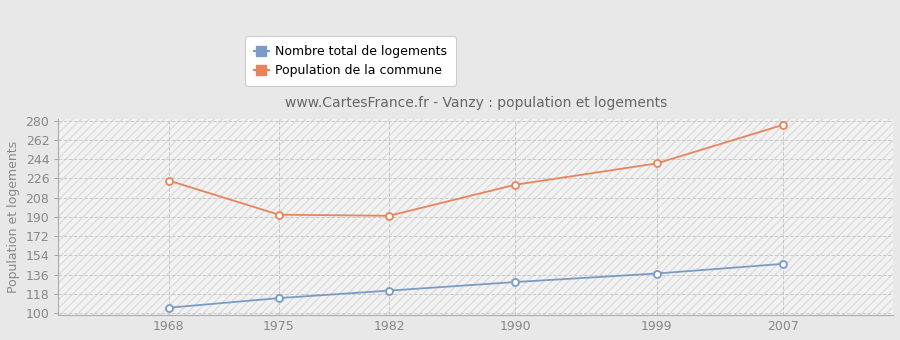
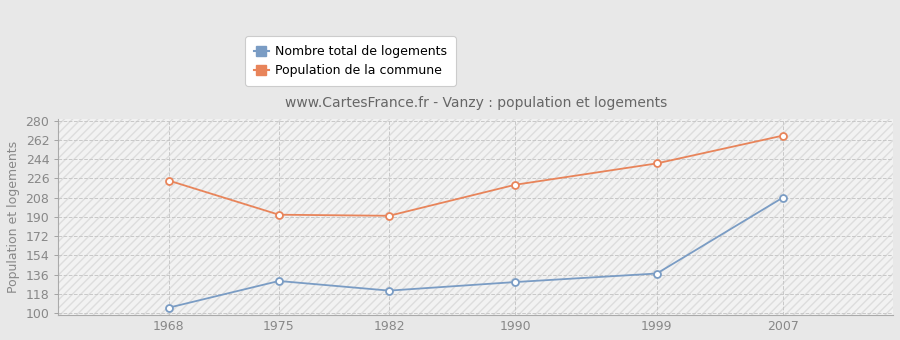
Nombre total de logements/1975: 114 -> 130
Nombre total de logements/2007: 146 -> 208
Population de la commune/2007: 276 -> 266
